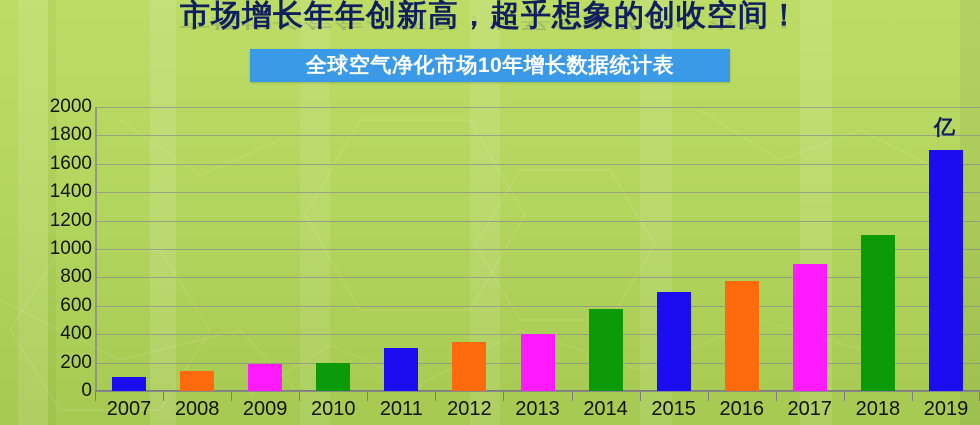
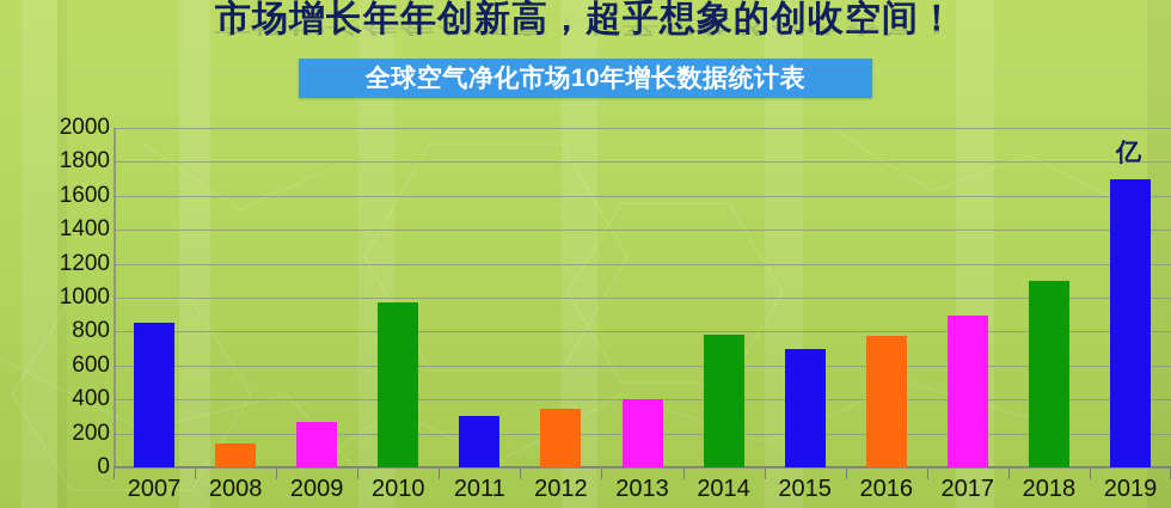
2007: 100 -> 850
2009: 190 -> 270
2010: 200 -> 970
2014: 580 -> 780
